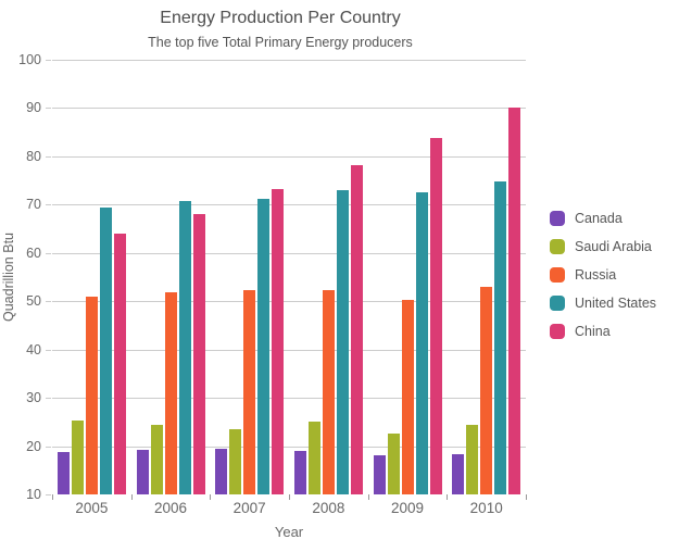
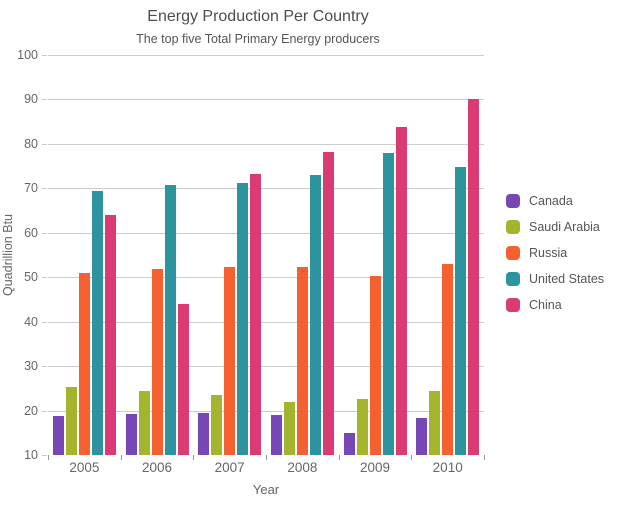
China/2006: 68 -> 44
Saudi Arabia/2008: 25 -> 22
Canada/2009: 18 -> 15
United States/2009: 72 -> 78
